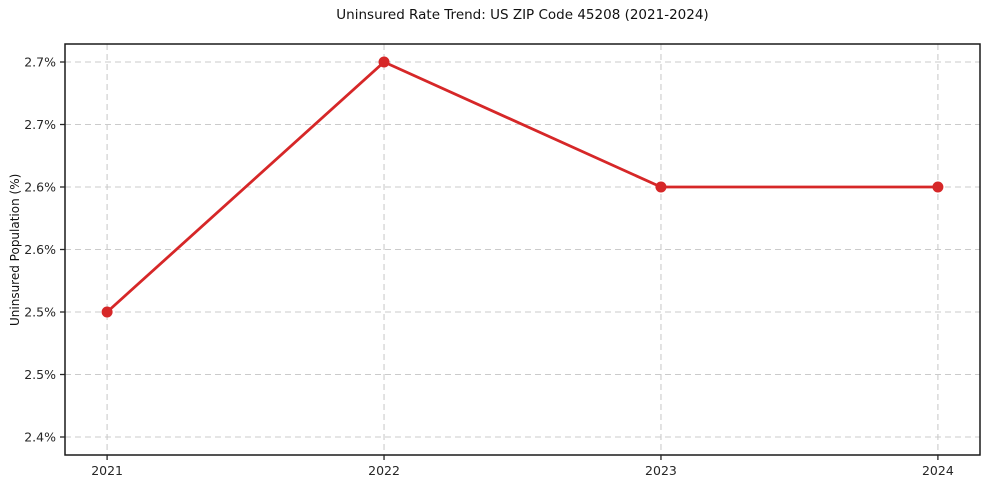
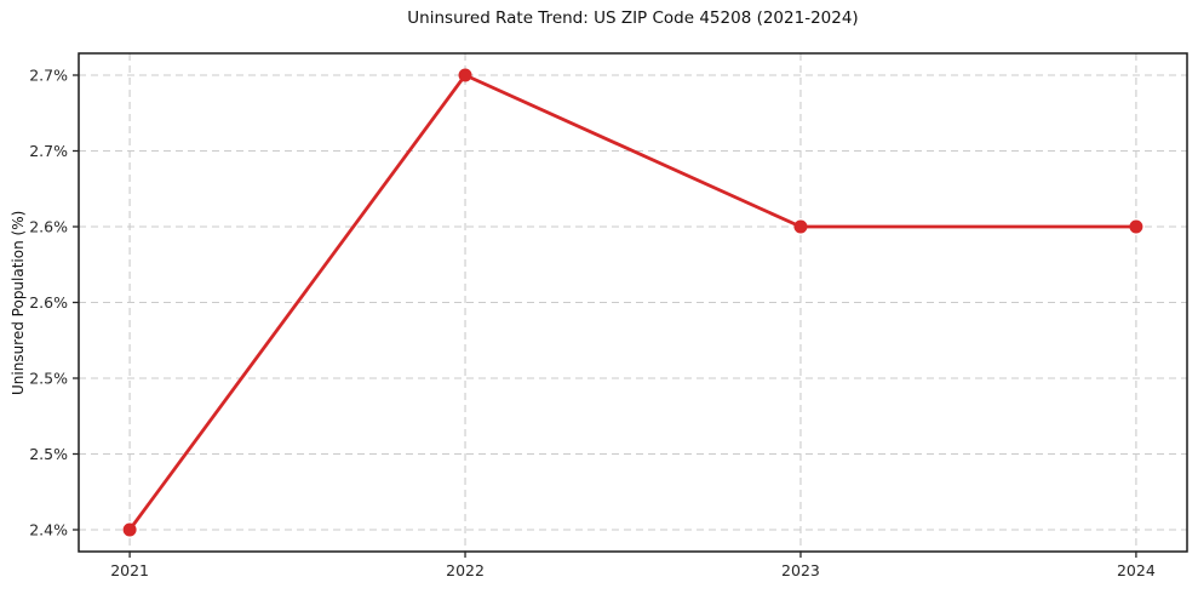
2021: 2.5% -> 2.4%
